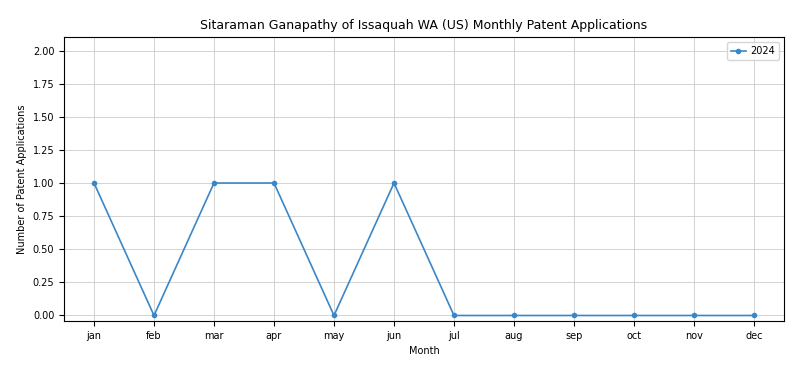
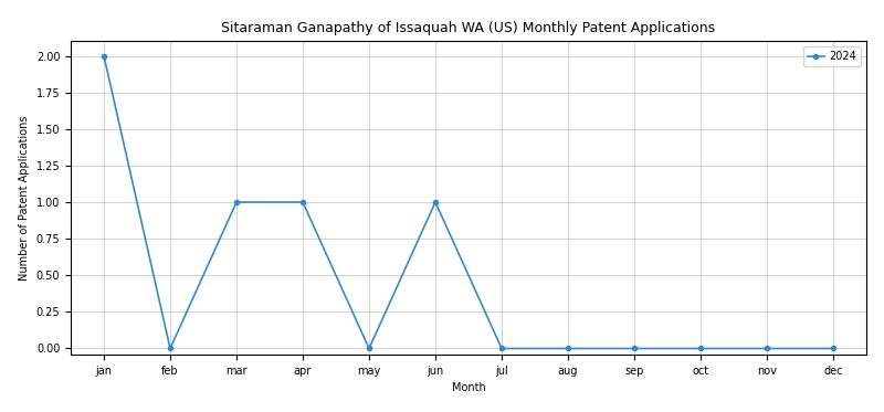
jan: 1 -> 2
